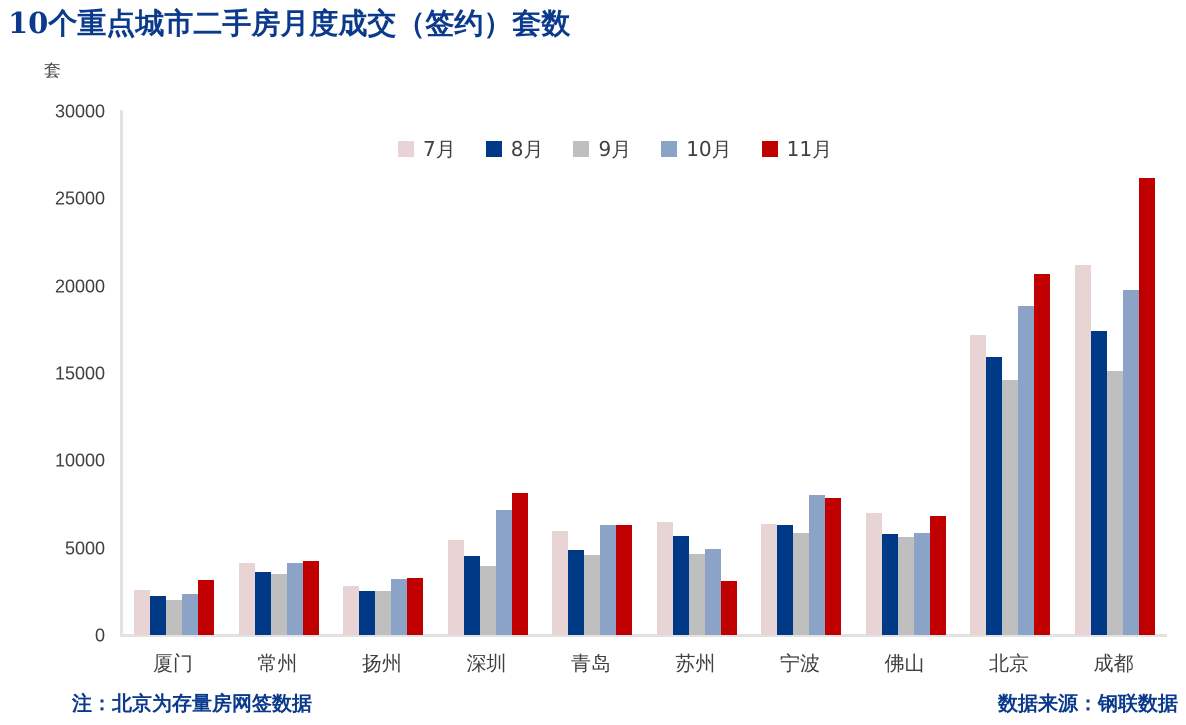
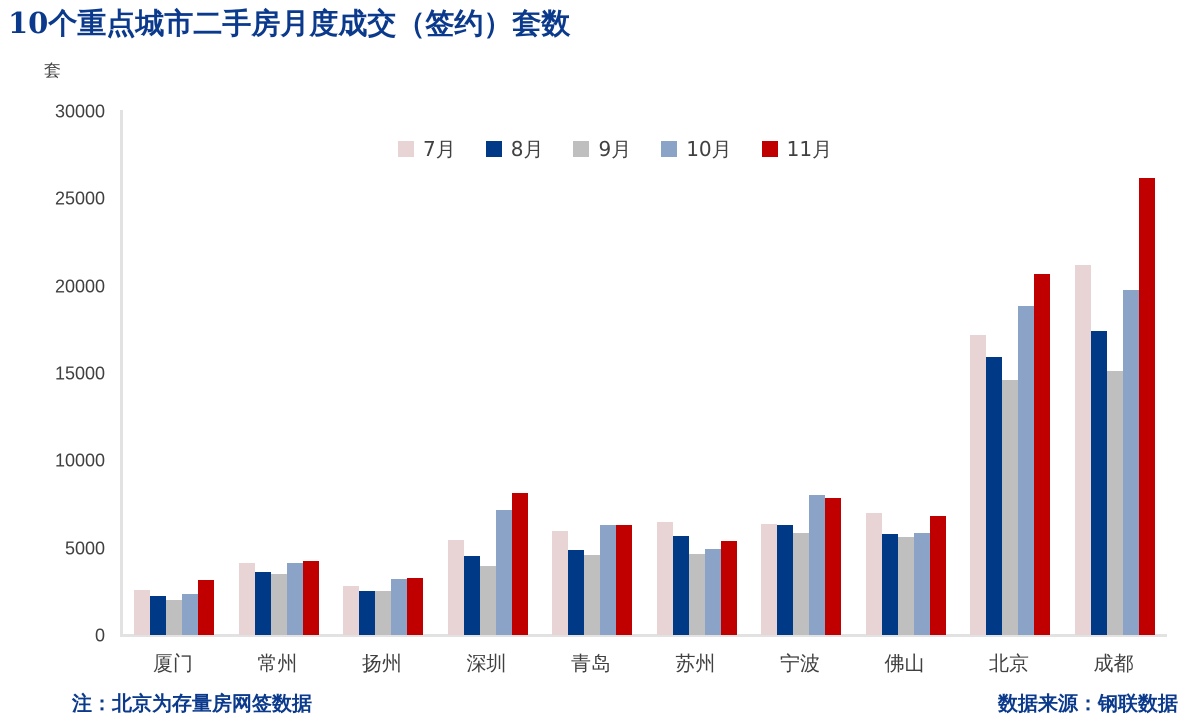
11月/苏州: 3100 -> 5400
